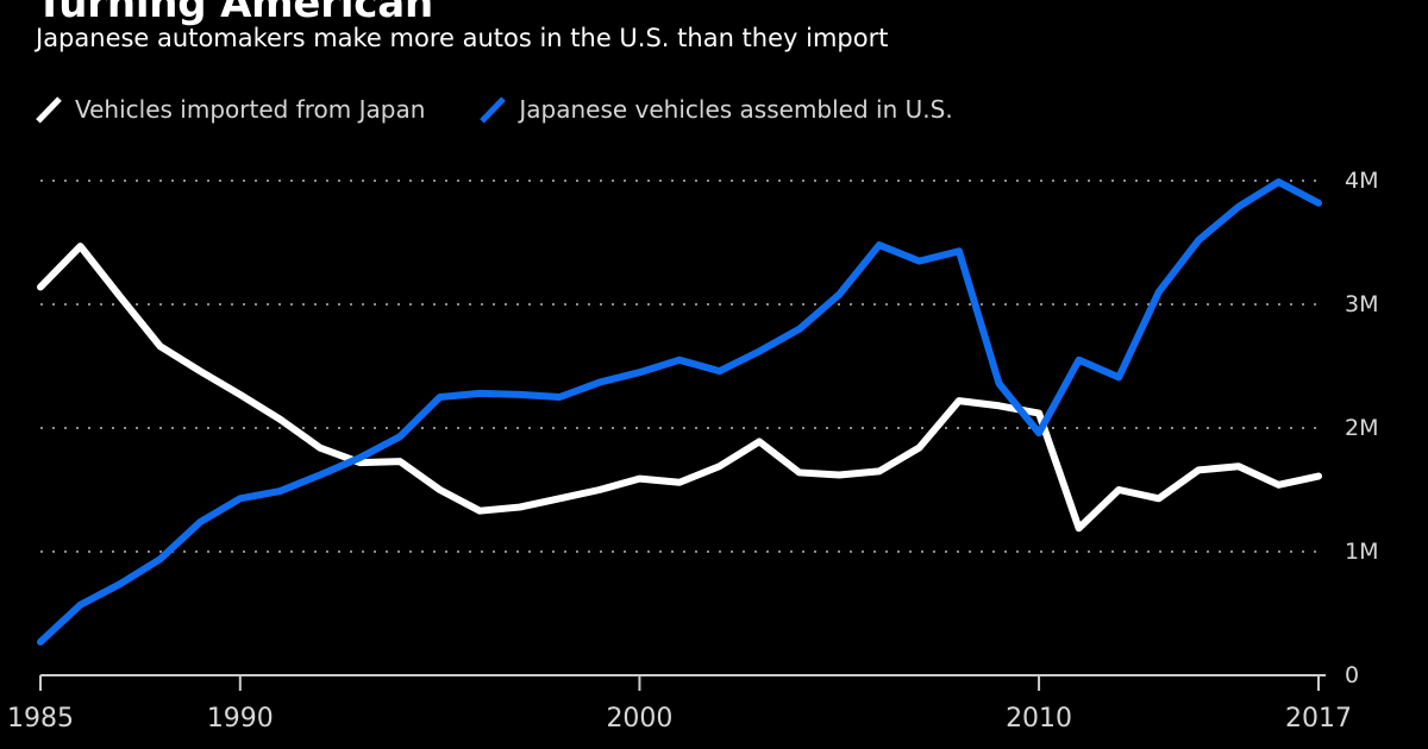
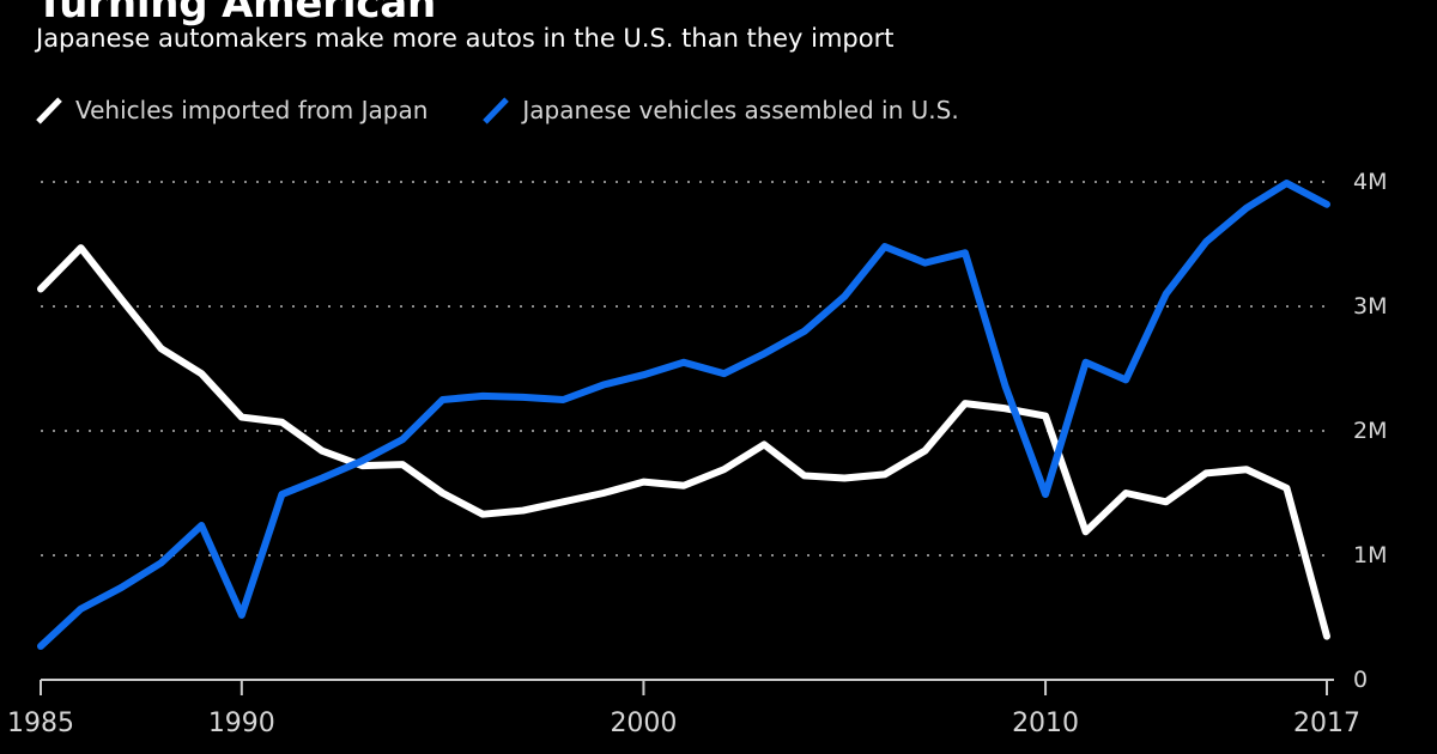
Vehicles imported from Japan/1990: 2.27M -> 2.11M
Japanese vehicles assembled in U.S./1990: 1.43M -> 0.52M
Japanese vehicles assembled in U.S./2010: 1.96M -> 1.49M
Vehicles imported from Japan/2017: 1.61M -> 0.35M
